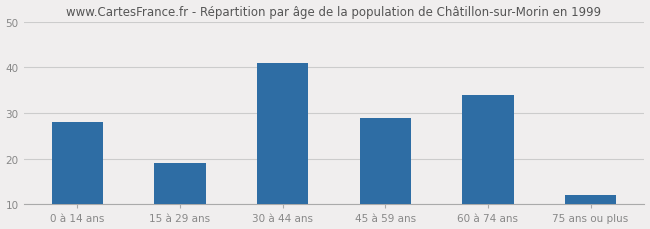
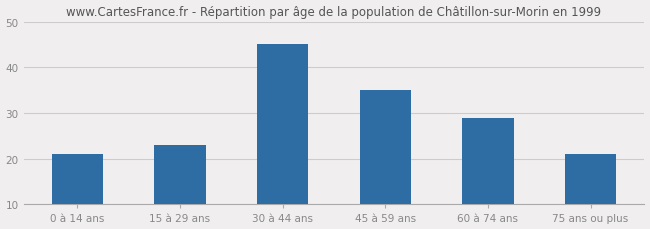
0 à 14 ans: 28 -> 21
15 à 29 ans: 19 -> 23
30 à 44 ans: 41 -> 45
45 à 59 ans: 29 -> 35
60 à 74 ans: 34 -> 29
75 ans ou plus: 12 -> 21
